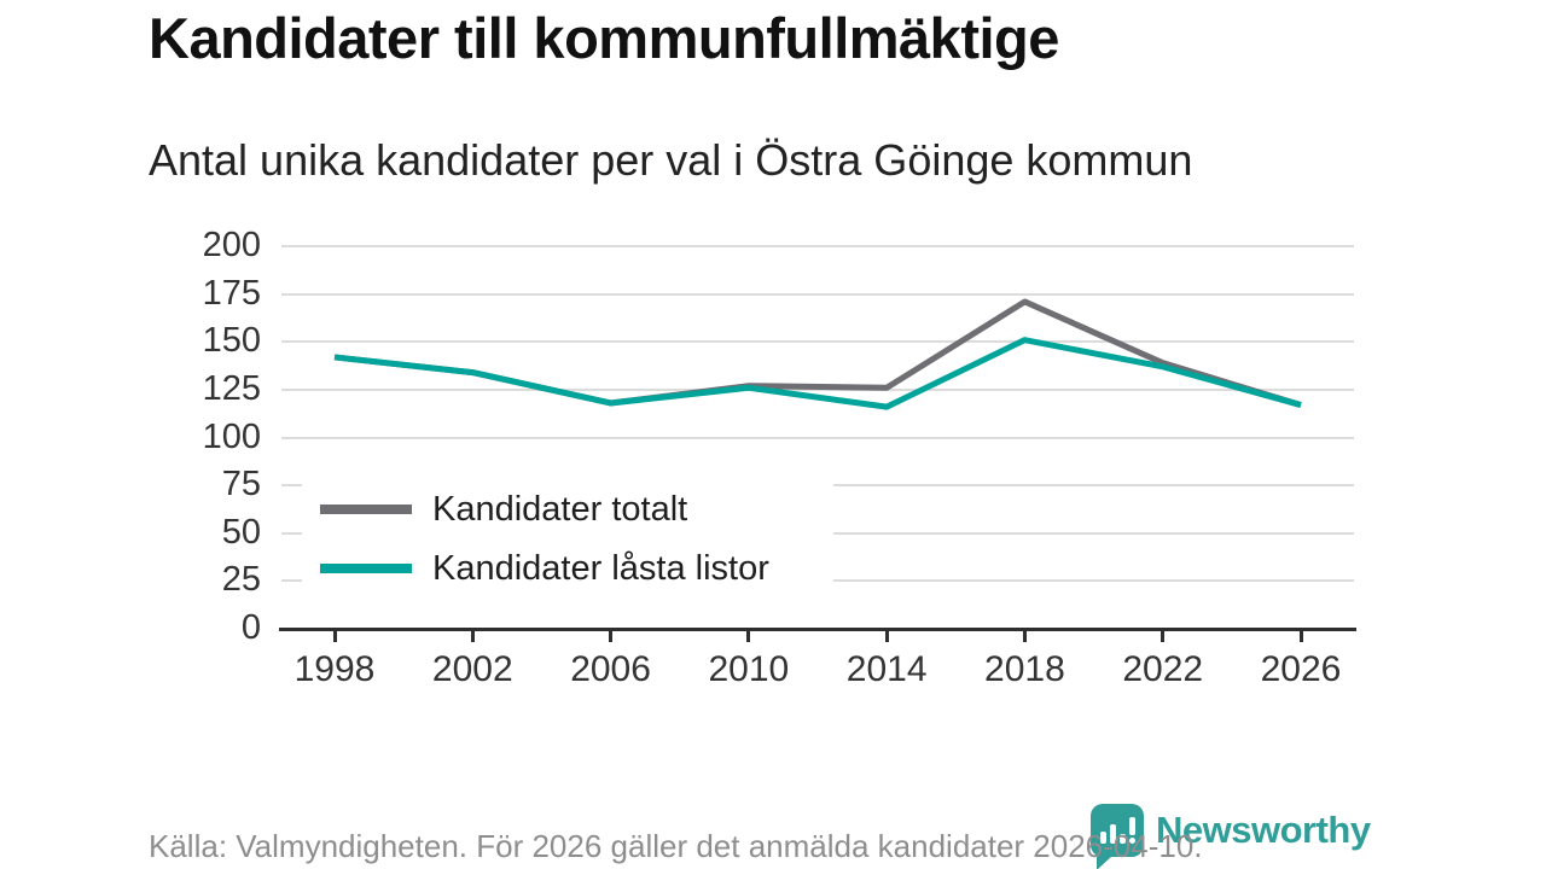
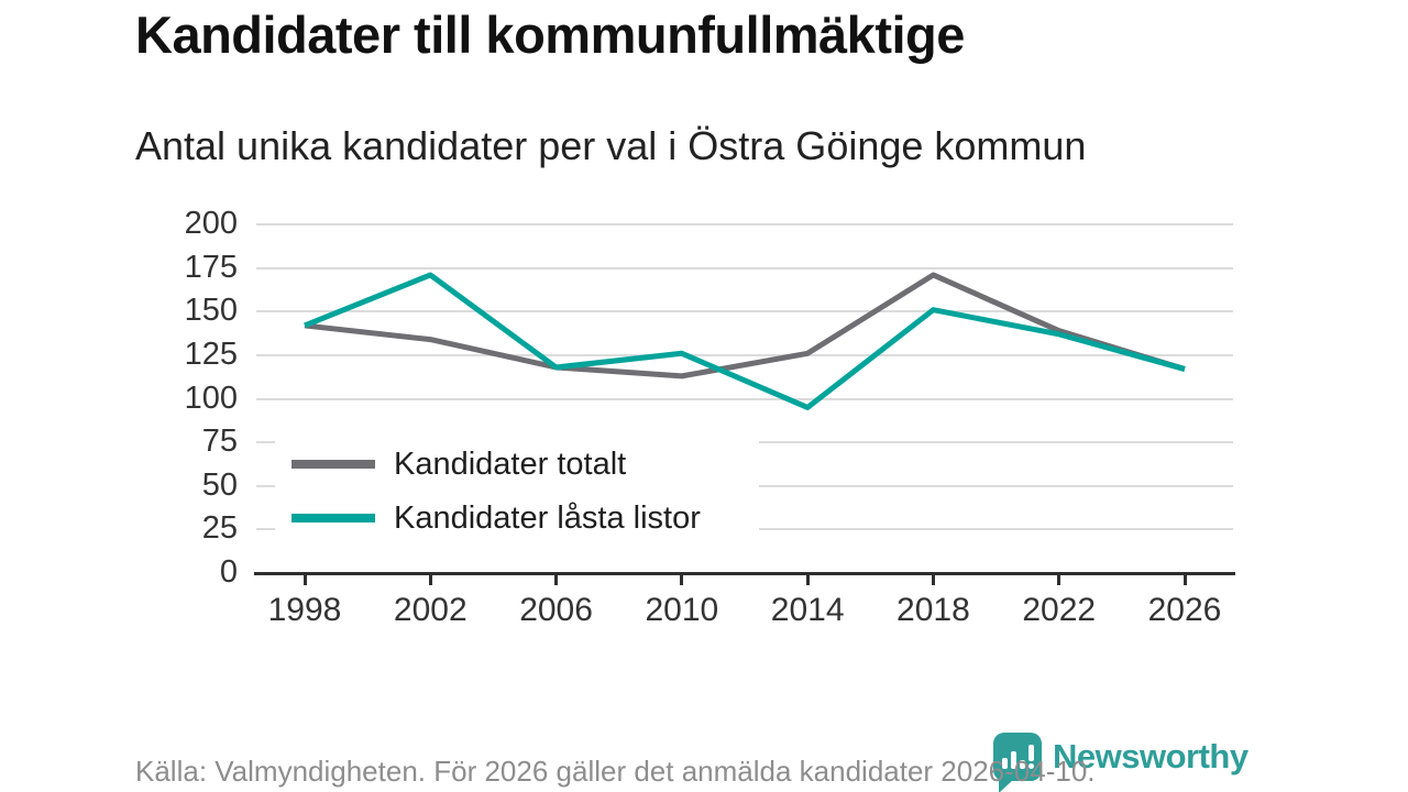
Kandidater låsta listor/2002: 134 -> 171
Kandidater totalt/2010: 127 -> 113
Kandidater låsta listor/2014: 116 -> 95
